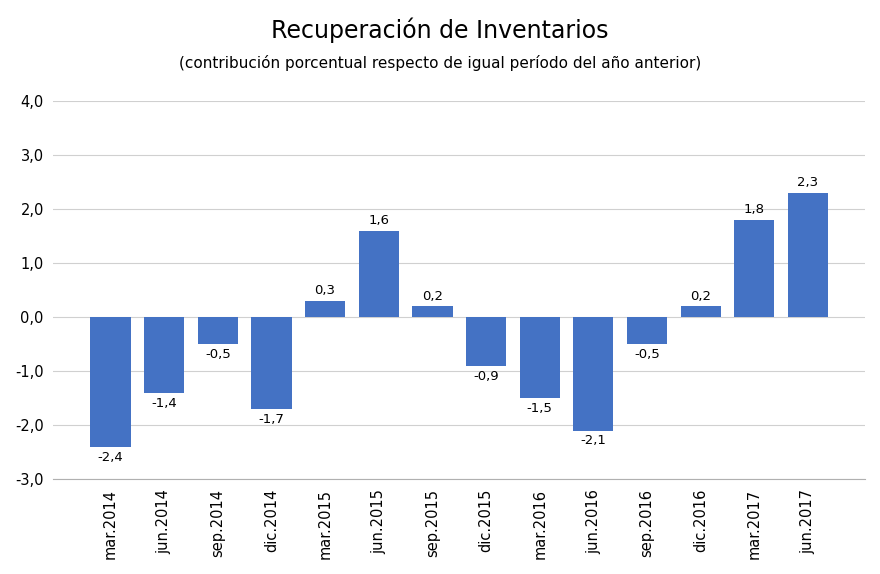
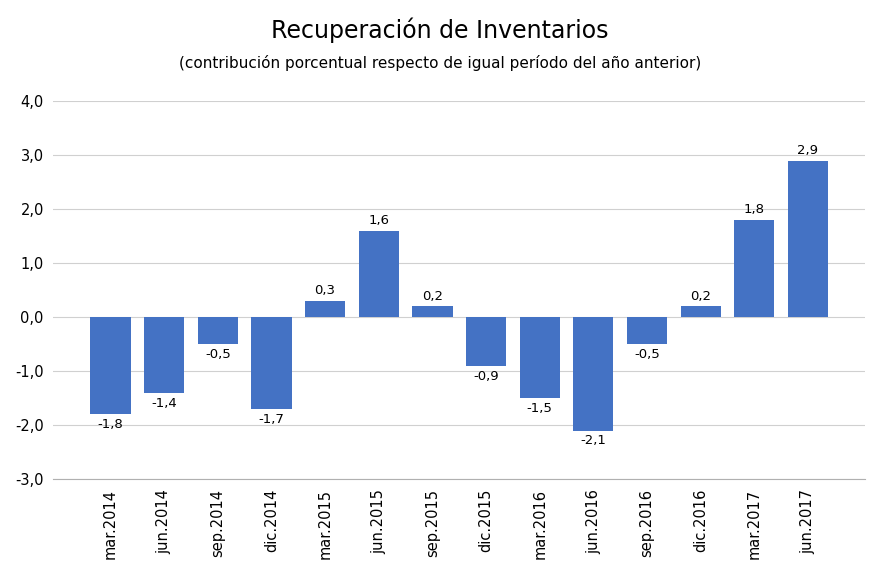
mar.2014: -2,4 -> -1,8
jun.2017: 2,3 -> 2,9
